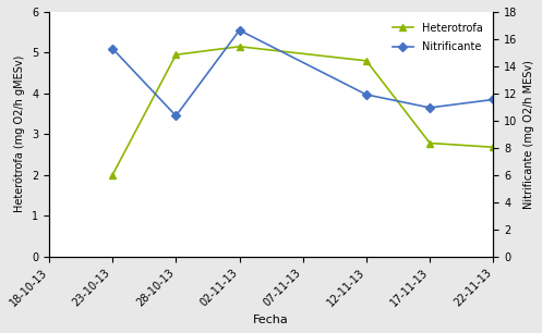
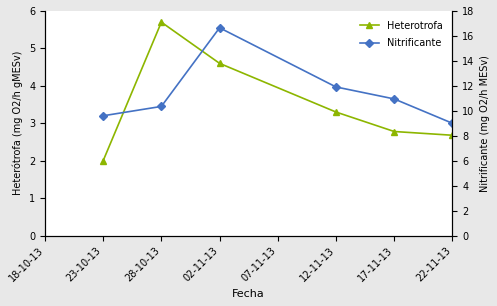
Nitrificante/23-10-13: 5.10 -> 3.20
Heterotrofa/28-10-13: 4.95 -> 5.70
Heterotrofa/02-11-13: 5.15 -> 4.60
Heterotrofa/12-11-13: 4.80 -> 3.30
Nitrificante/22-11-13: 3.85 -> 3.00
